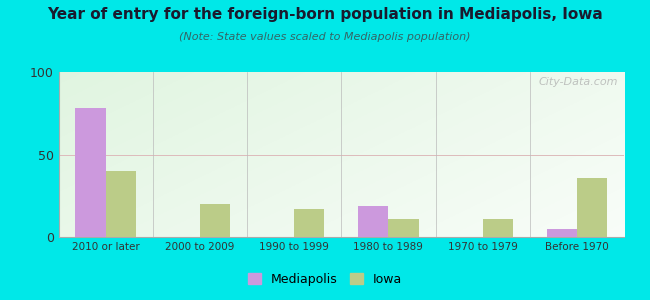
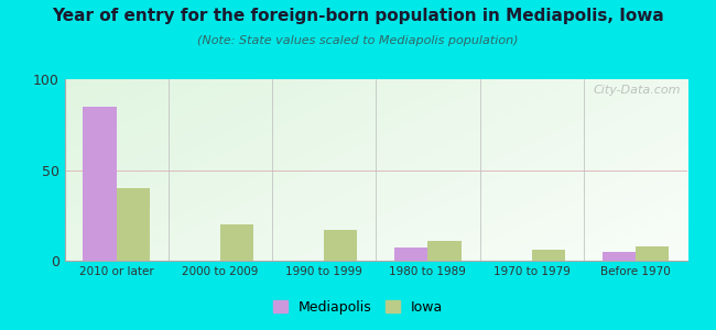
Mediapolis/2010 or later: 78 -> 85
Mediapolis/1980 to 1989: 19 -> 7
Iowa/1970 to 1979: 11 -> 6
Iowa/Before 1970: 36 -> 8
